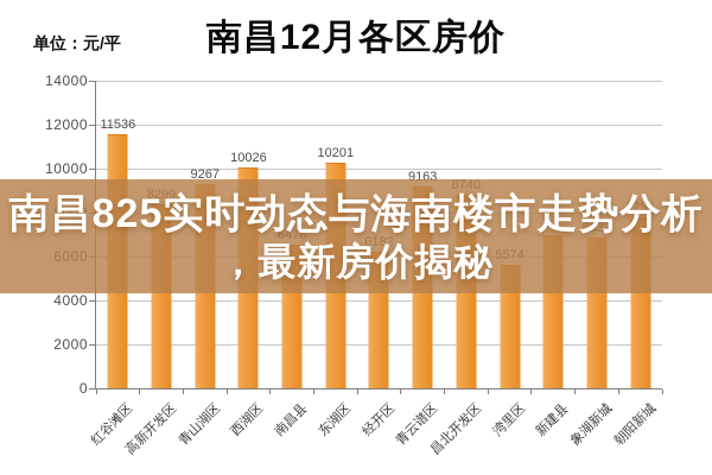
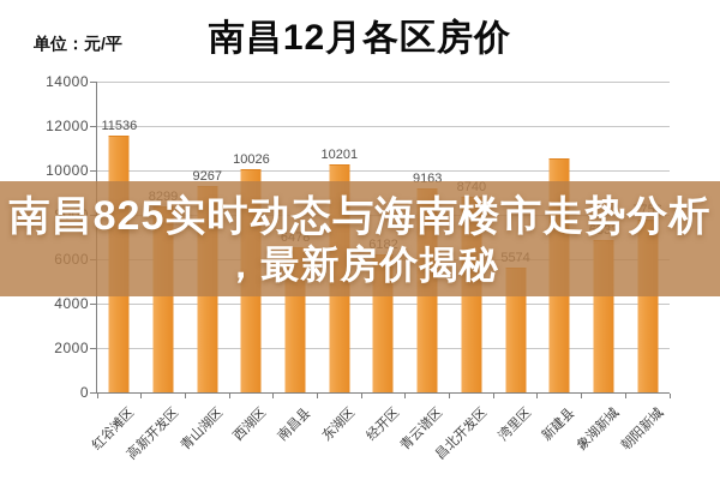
新建县: 6900 -> 10500
